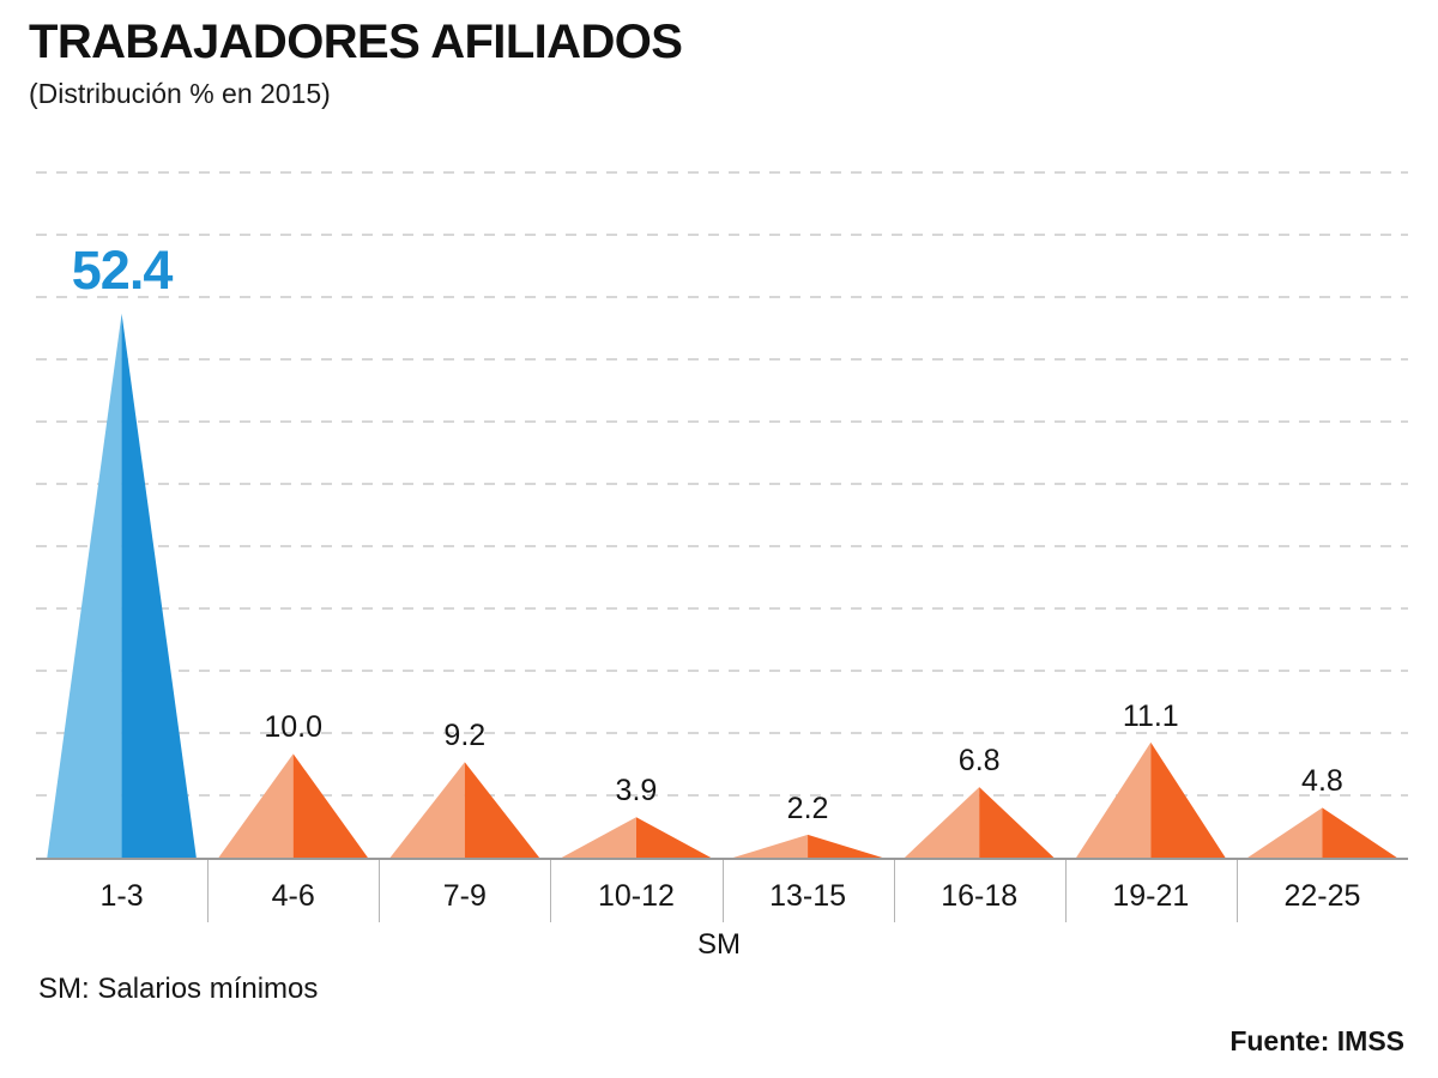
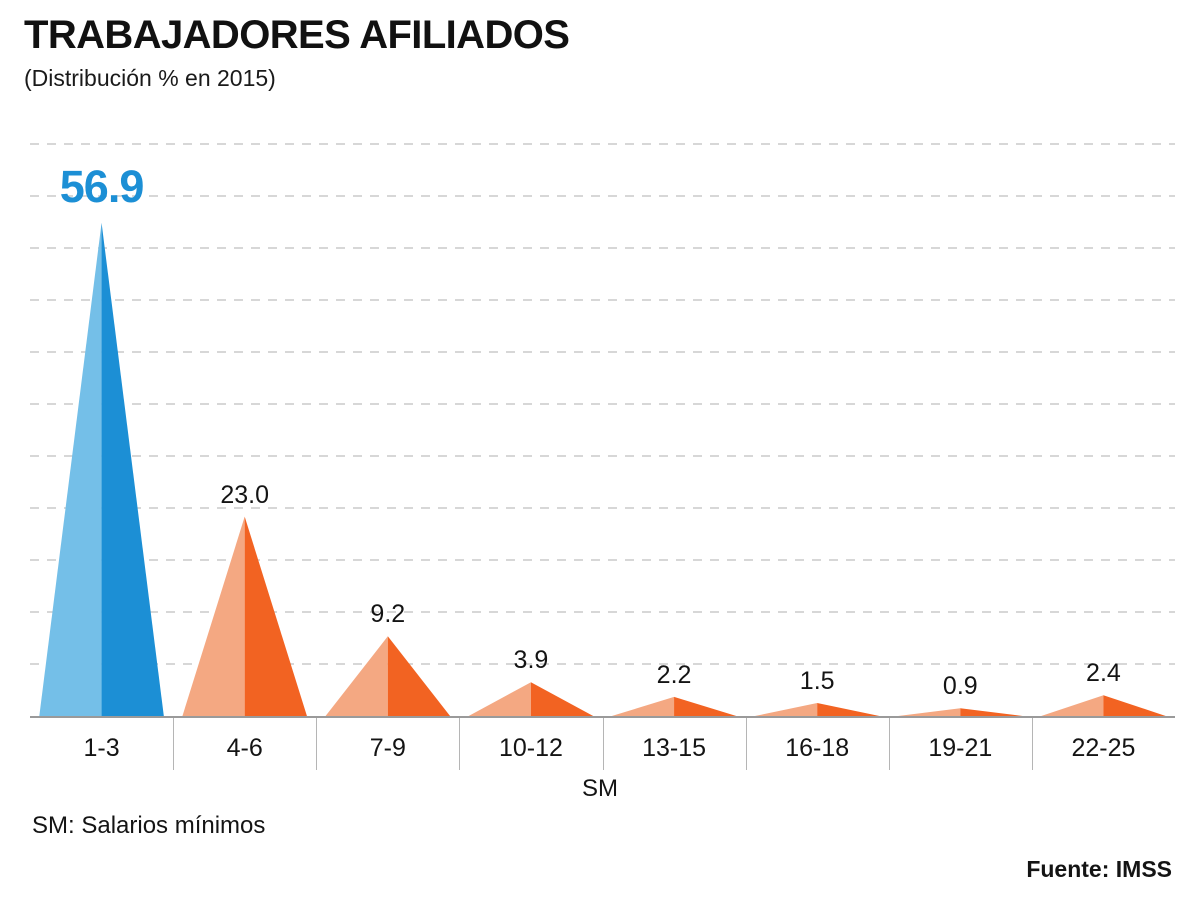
1-3: 52.4 -> 56.9
4-6: 10.0 -> 23.0
16-18: 6.8 -> 1.5
19-21: 11.1 -> 0.9
22-25: 4.8 -> 2.4
